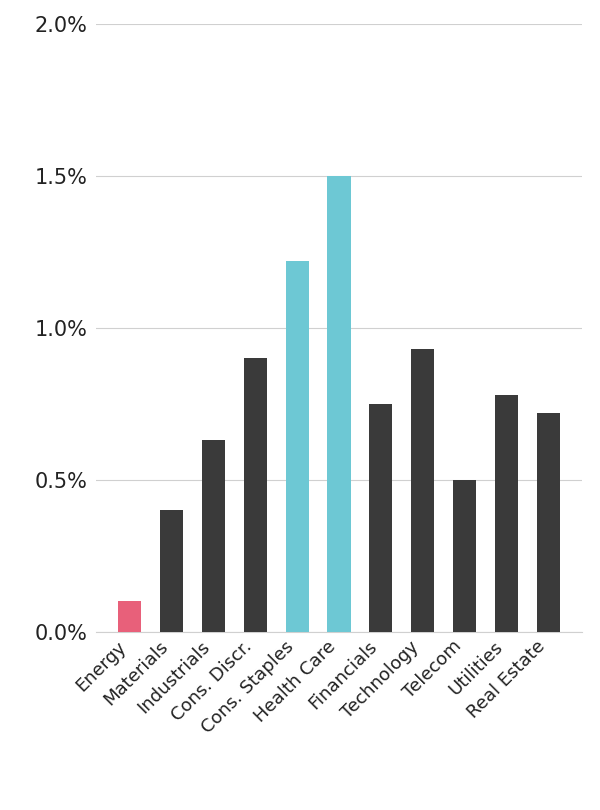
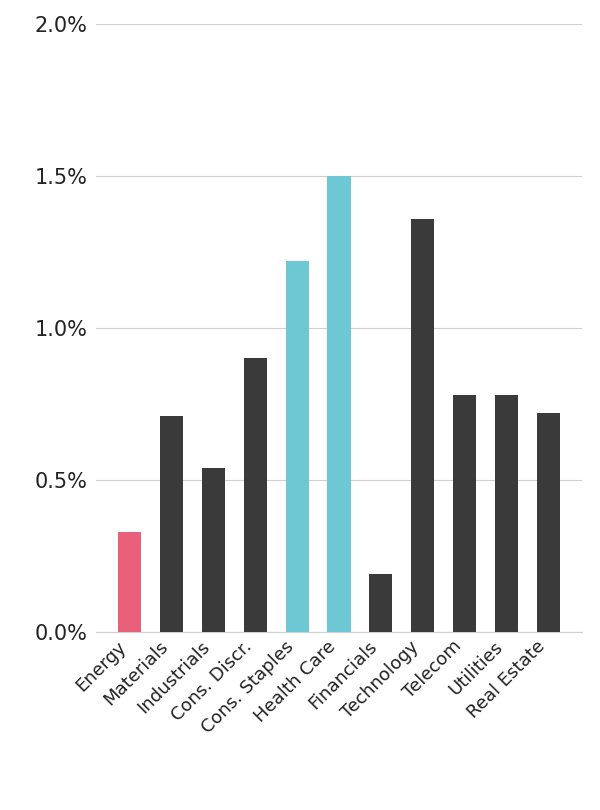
Energy: 0.10% -> 0.33%
Materials: 0.40% -> 0.71%
Industrials: 0.63% -> 0.54%
Financials: 0.75% -> 0.19%
Technology: 0.93% -> 1.36%
Telecom: 0.50% -> 0.78%
